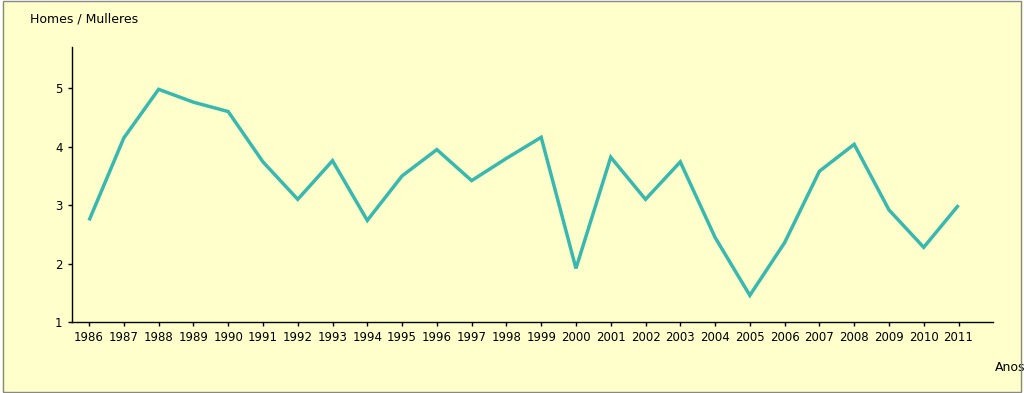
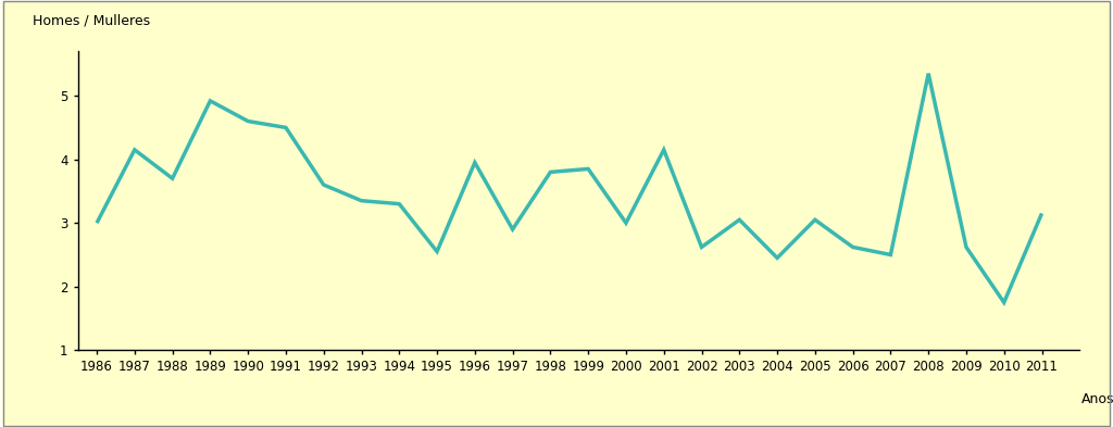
1986: 2.74 -> 3.00
1988: 4.98 -> 3.70
1989: 4.76 -> 4.92
1991: 3.74 -> 4.50
1992: 3.10 -> 3.60
1993: 3.76 -> 3.35
1994: 2.74 -> 3.30
1995: 3.50 -> 2.55
1997: 3.42 -> 2.90
1999: 4.16 -> 3.85
2000: 1.92 -> 3.00
2001: 3.82 -> 4.15
2002: 3.10 -> 2.62
2003: 3.74 -> 3.05
2005: 1.46 -> 3.05
2006: 2.36 -> 2.62
2007: 3.58 -> 2.50
2008: 4.04 -> 5.35
2009: 2.92 -> 2.62
2010: 2.28 -> 1.75
2011: 3.00 -> 3.15
